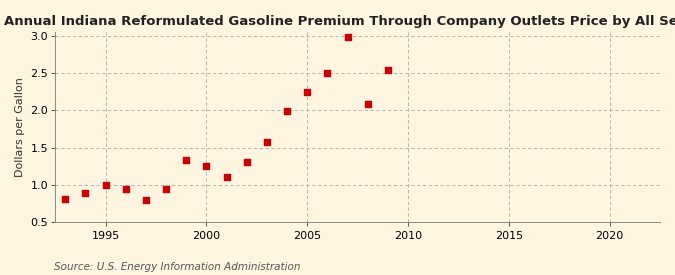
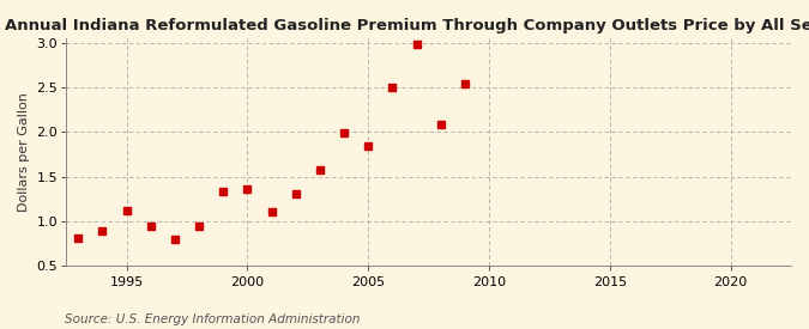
1995: 1.00 -> 1.12
2000: 1.25 -> 1.36
2005: 2.25 -> 1.84
